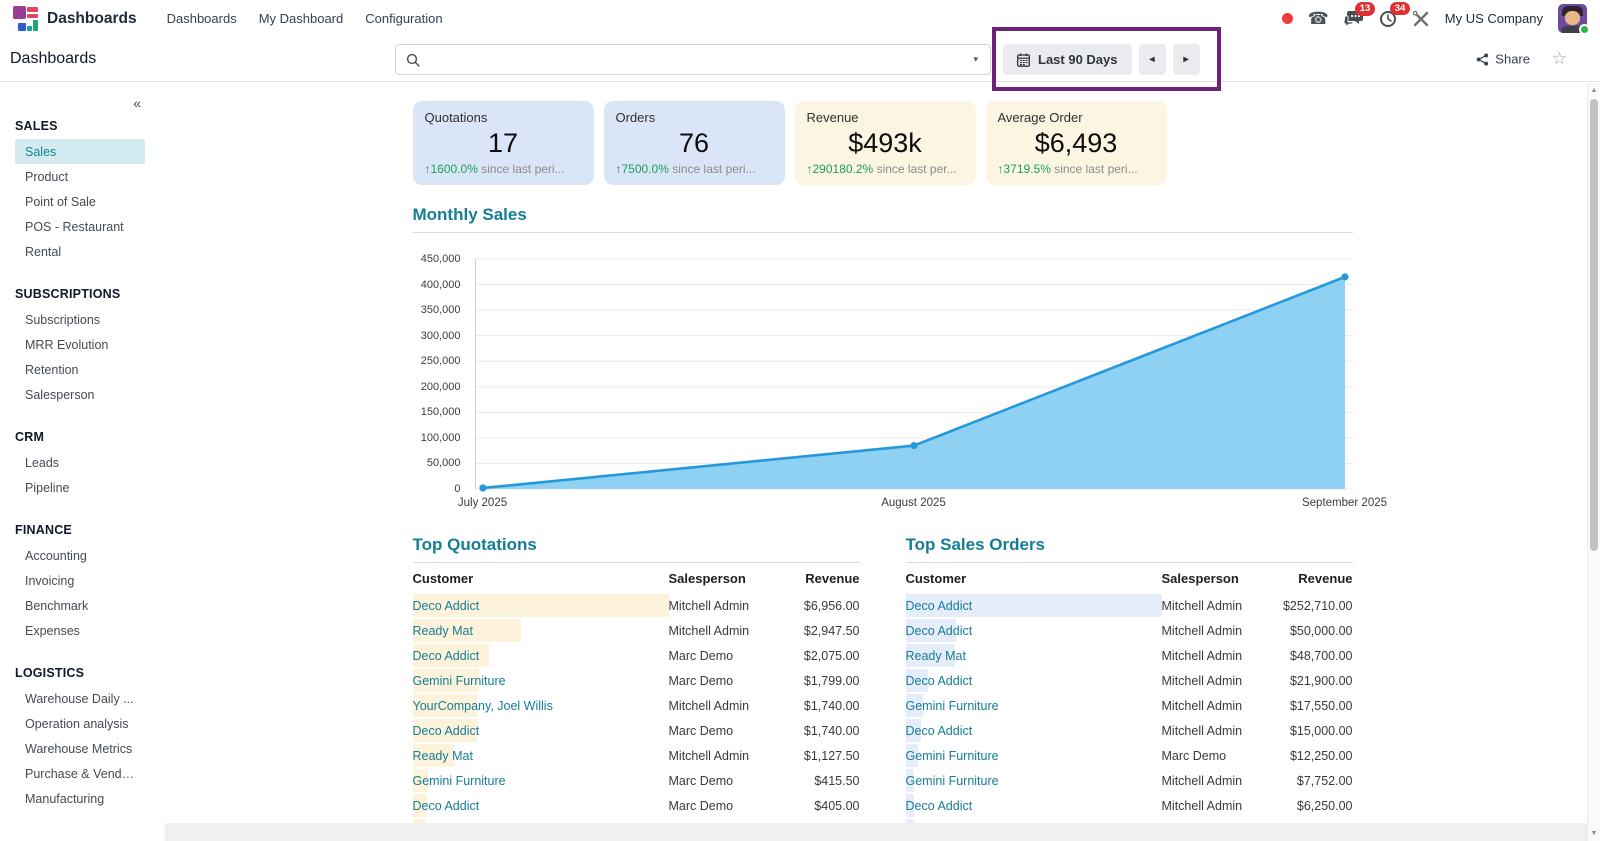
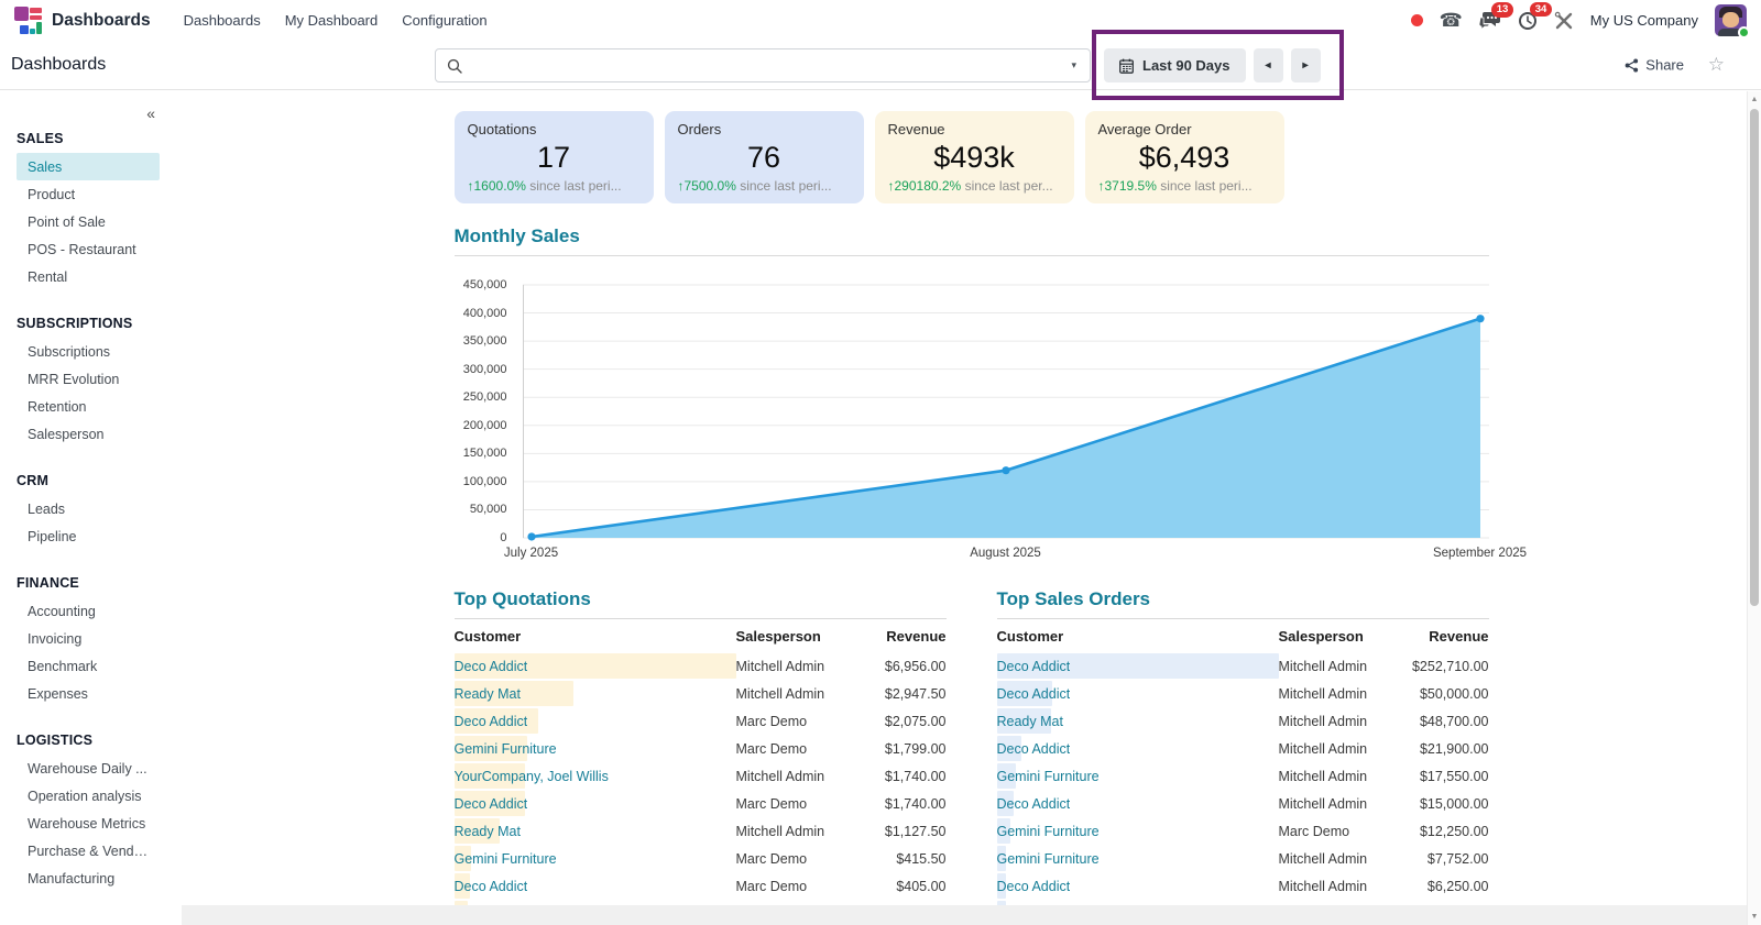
August 2025: 80000 -> 120000
September 2025: 420000 -> 390000
